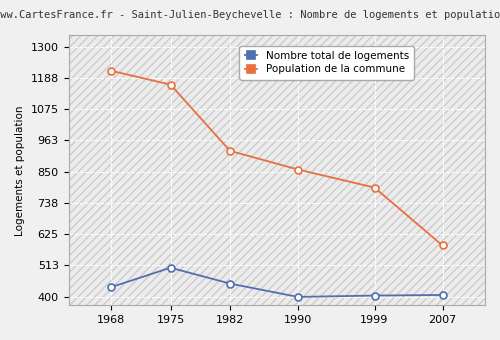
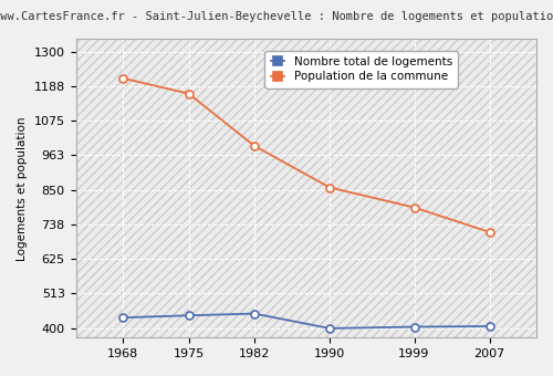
Nombre total de logements/1975: 505 -> 442
Population de la commune/1982: 925 -> 993
Population de la commune/2007: 585 -> 713
